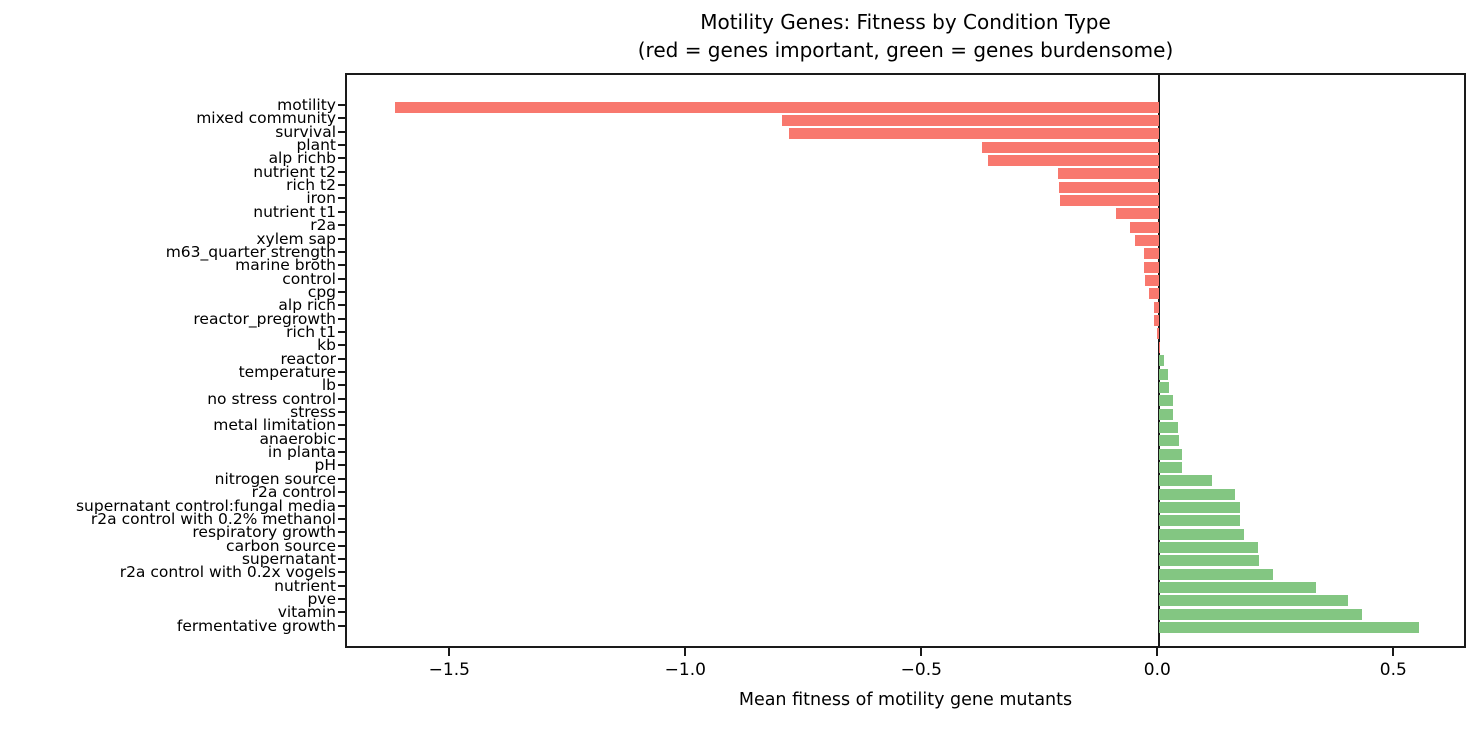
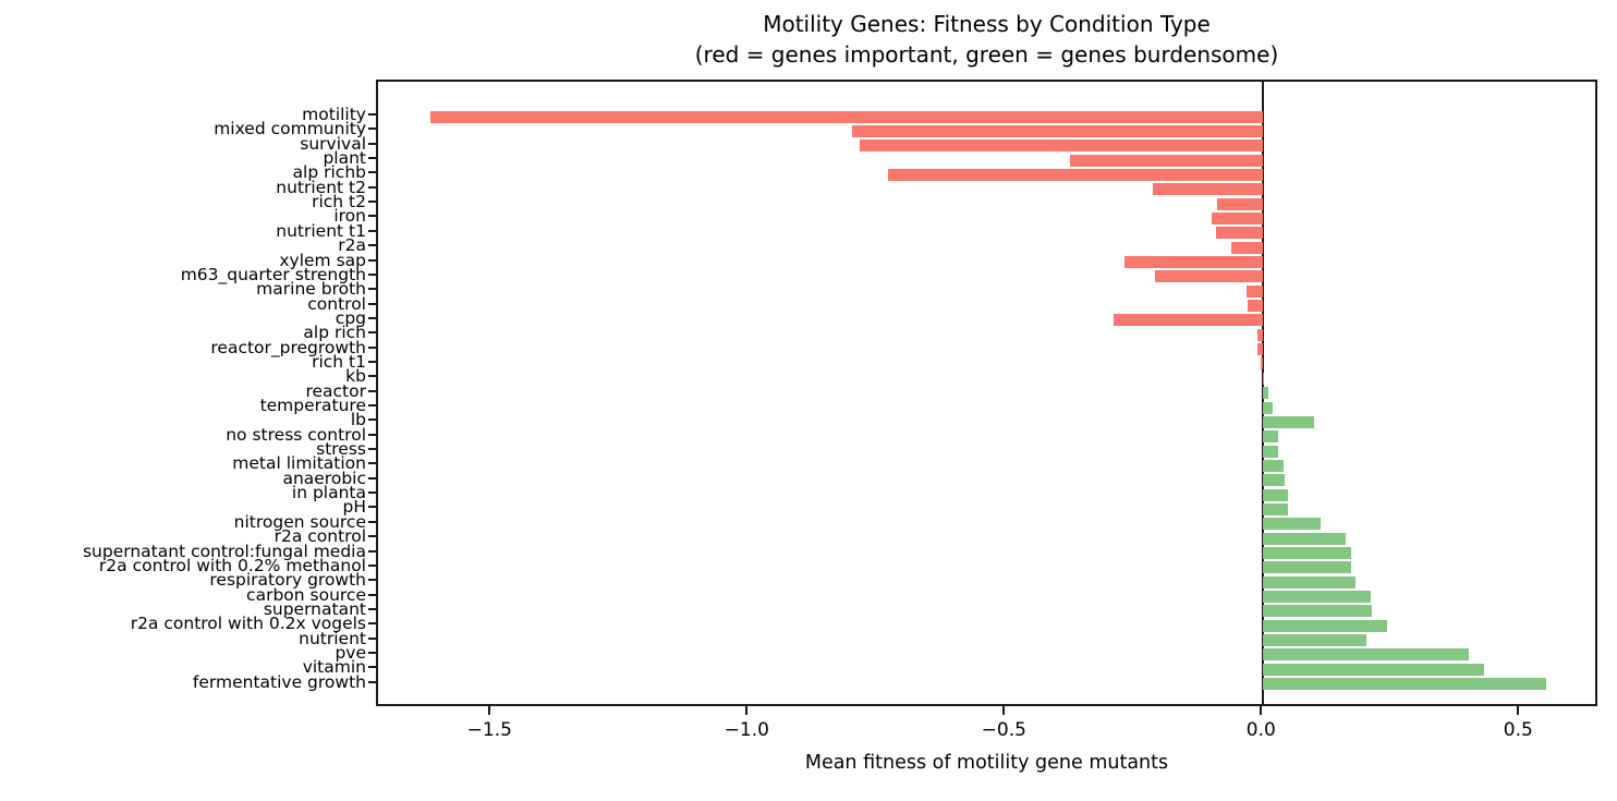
alp richb: -0.36 -> -0.73
rich t2: -0.21 -> -0.09
iron: -0.21 -> -0.10
xylem sap: -0.05 -> -0.27
m63_quarter strength: -0.03 -> -0.21
cpg: -0.02 -> -0.29
lb: 0.02 -> 0.10
nutrient: 0.33 -> 0.20
